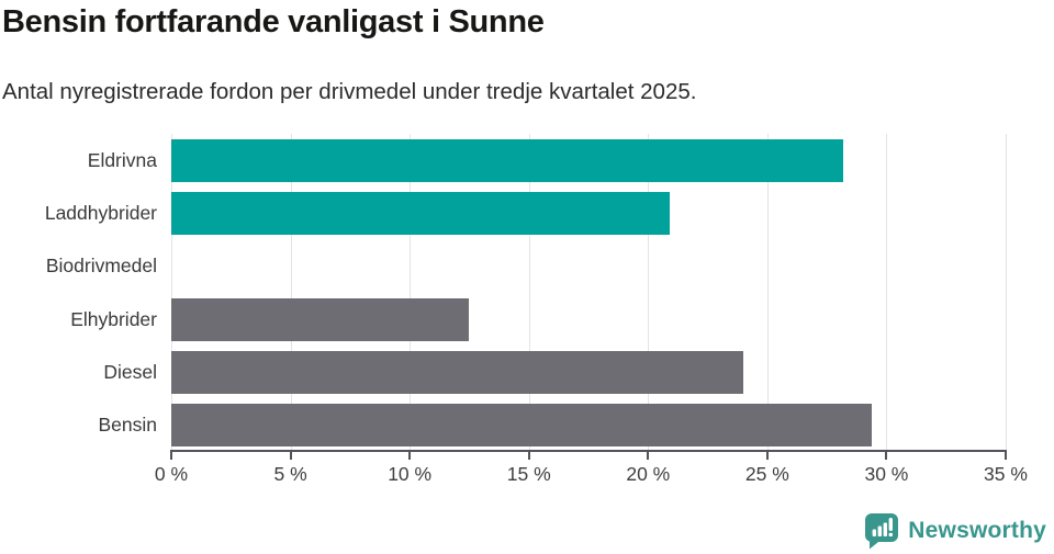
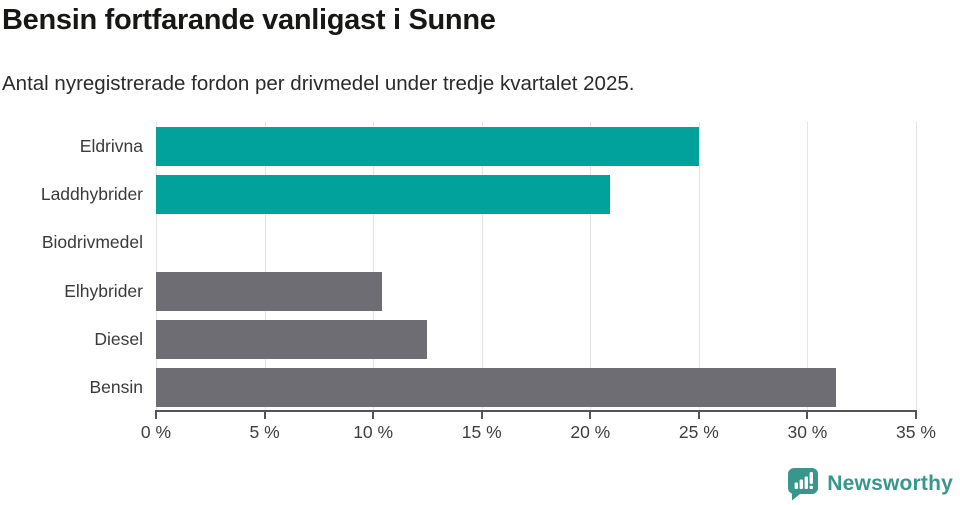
Eldrivna: 28.2% -> 25.0%
Elhybrider: 12.5% -> 10.4%
Diesel: 24.0% -> 12.5%
Bensin: 29.4% -> 31.3%
